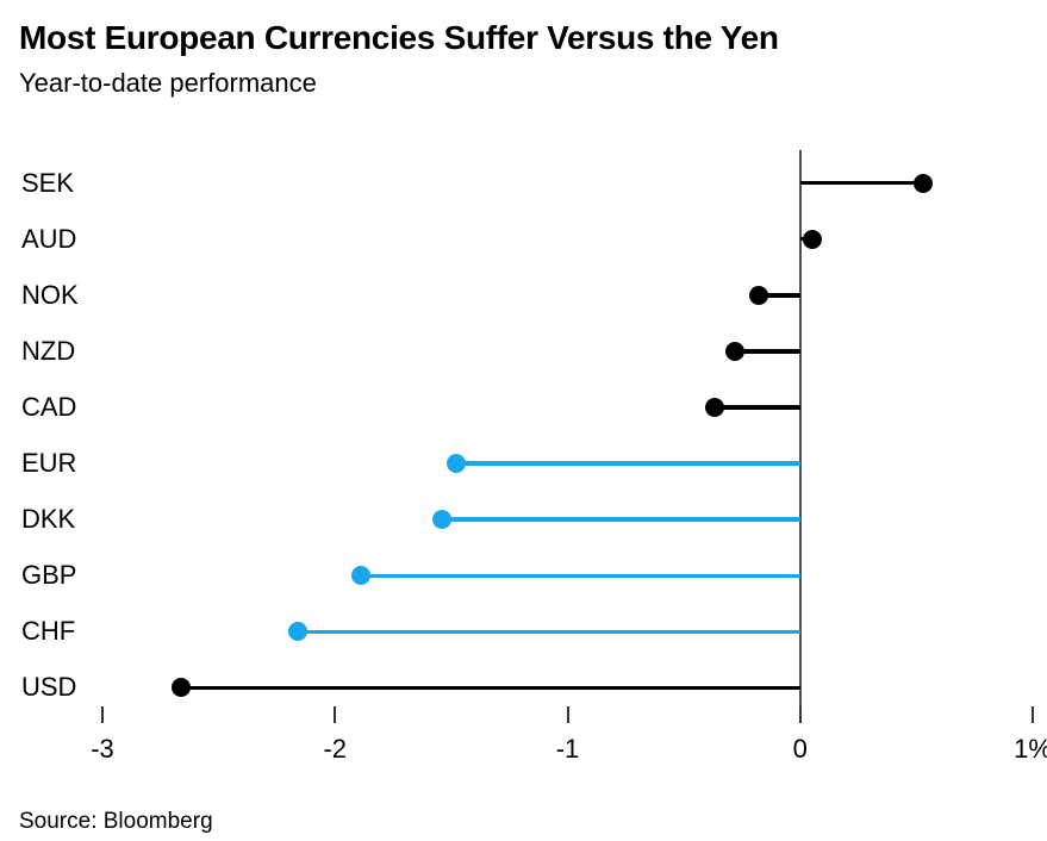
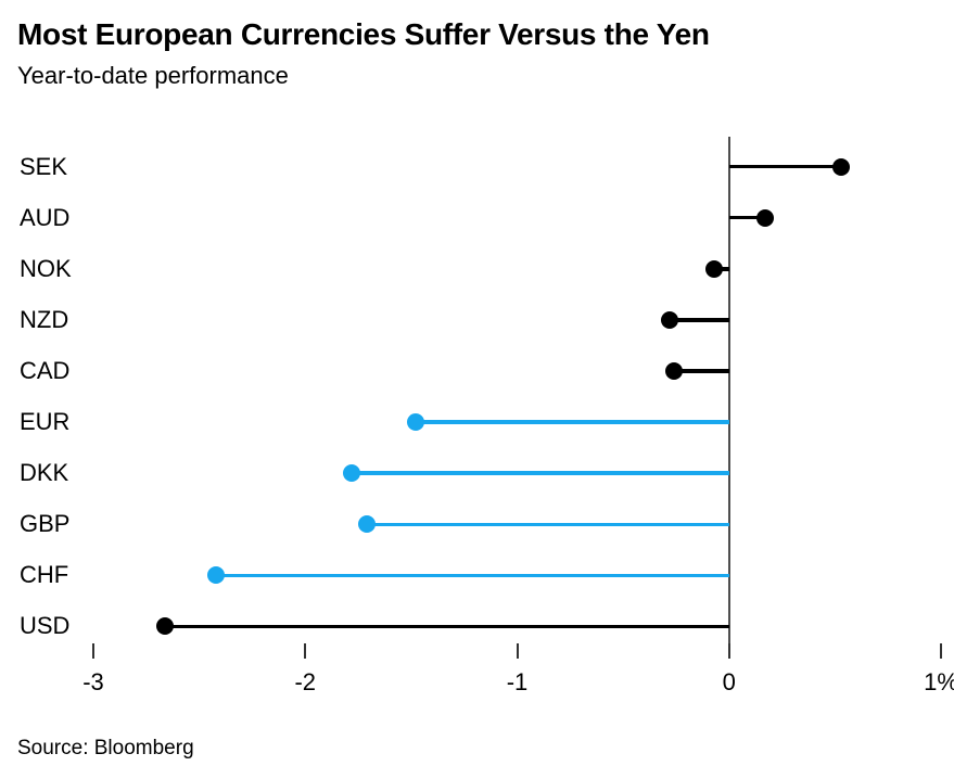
AUD: 0.05% -> 0.17%
NOK: -0.18% -> -0.07%
CAD: -0.37% -> -0.26%
DKK: -1.54% -> -1.78%
GBP: -1.89% -> -1.71%
CHF: -2.16% -> -2.42%
